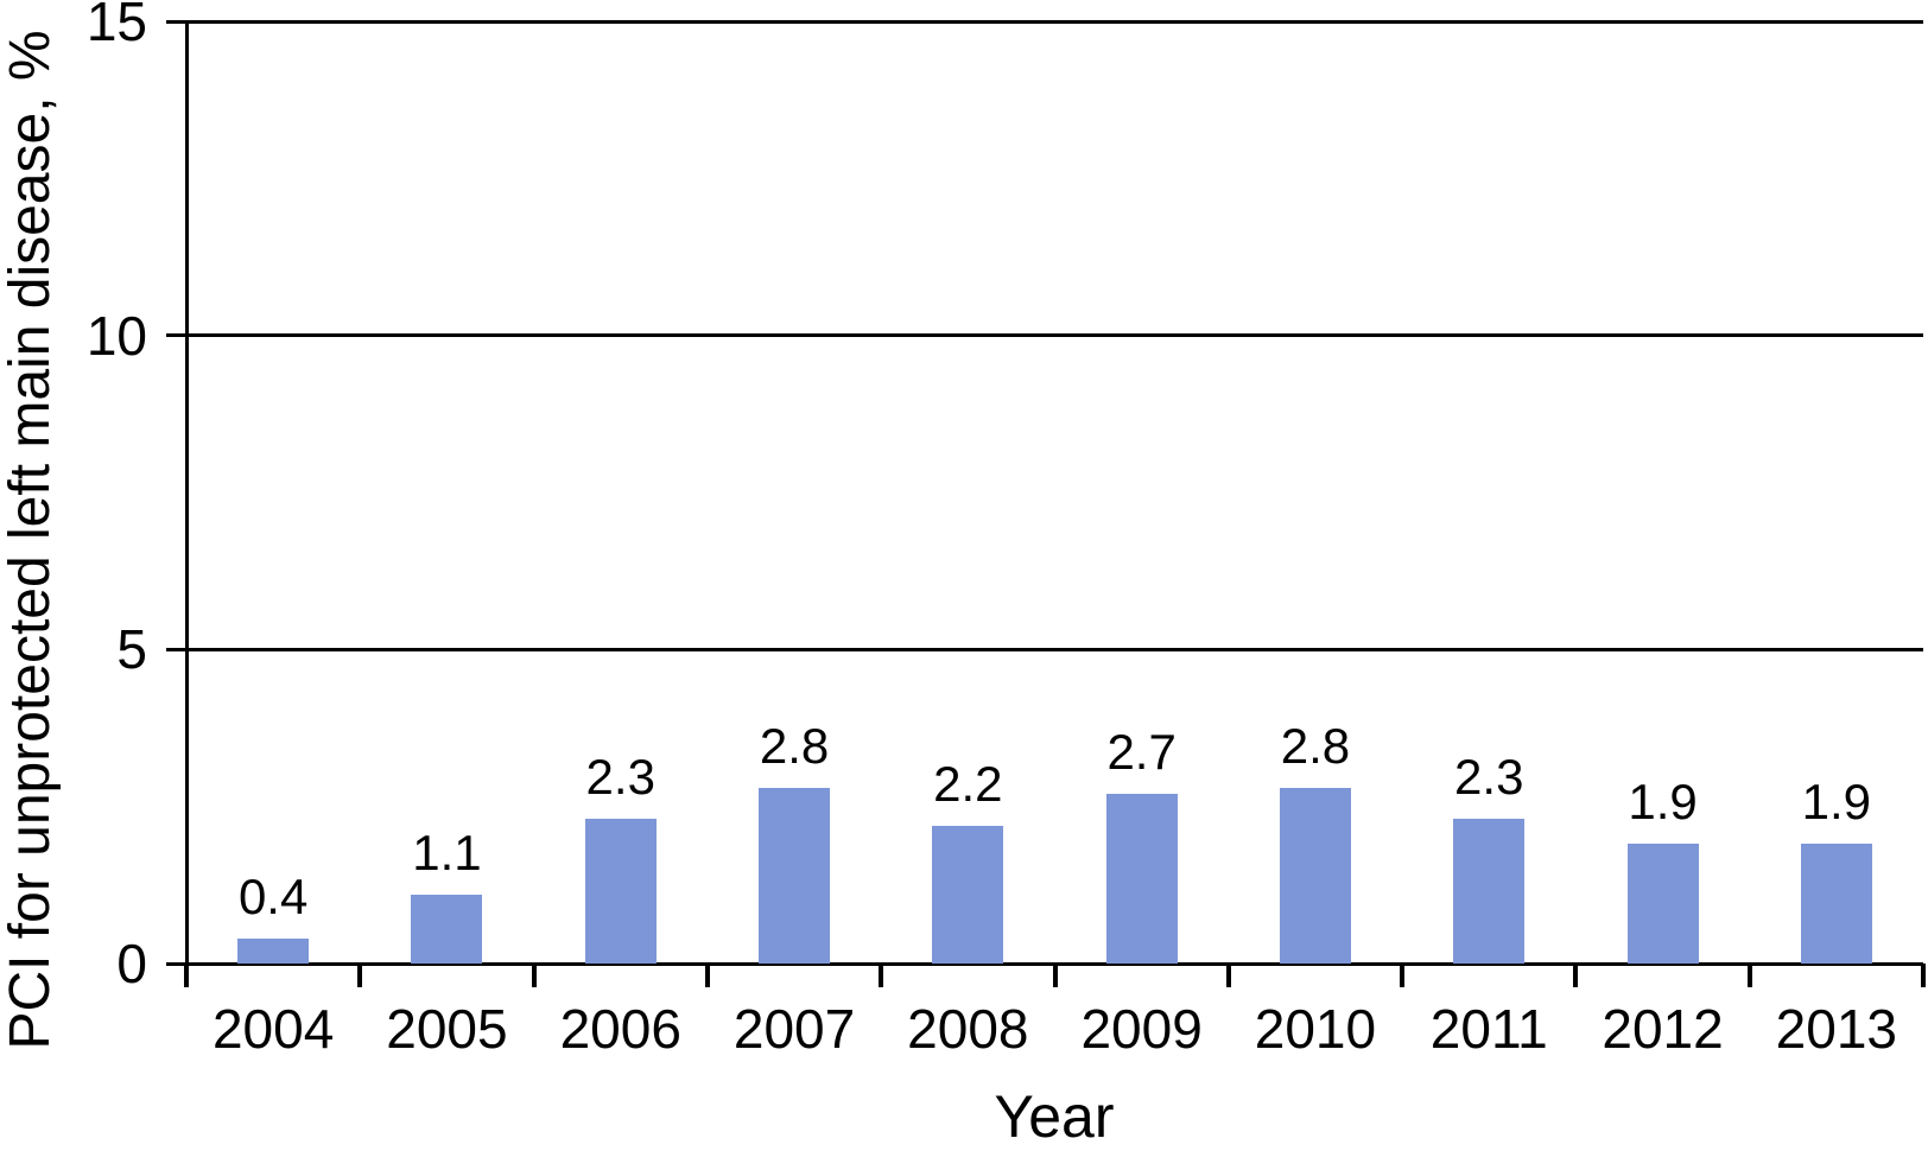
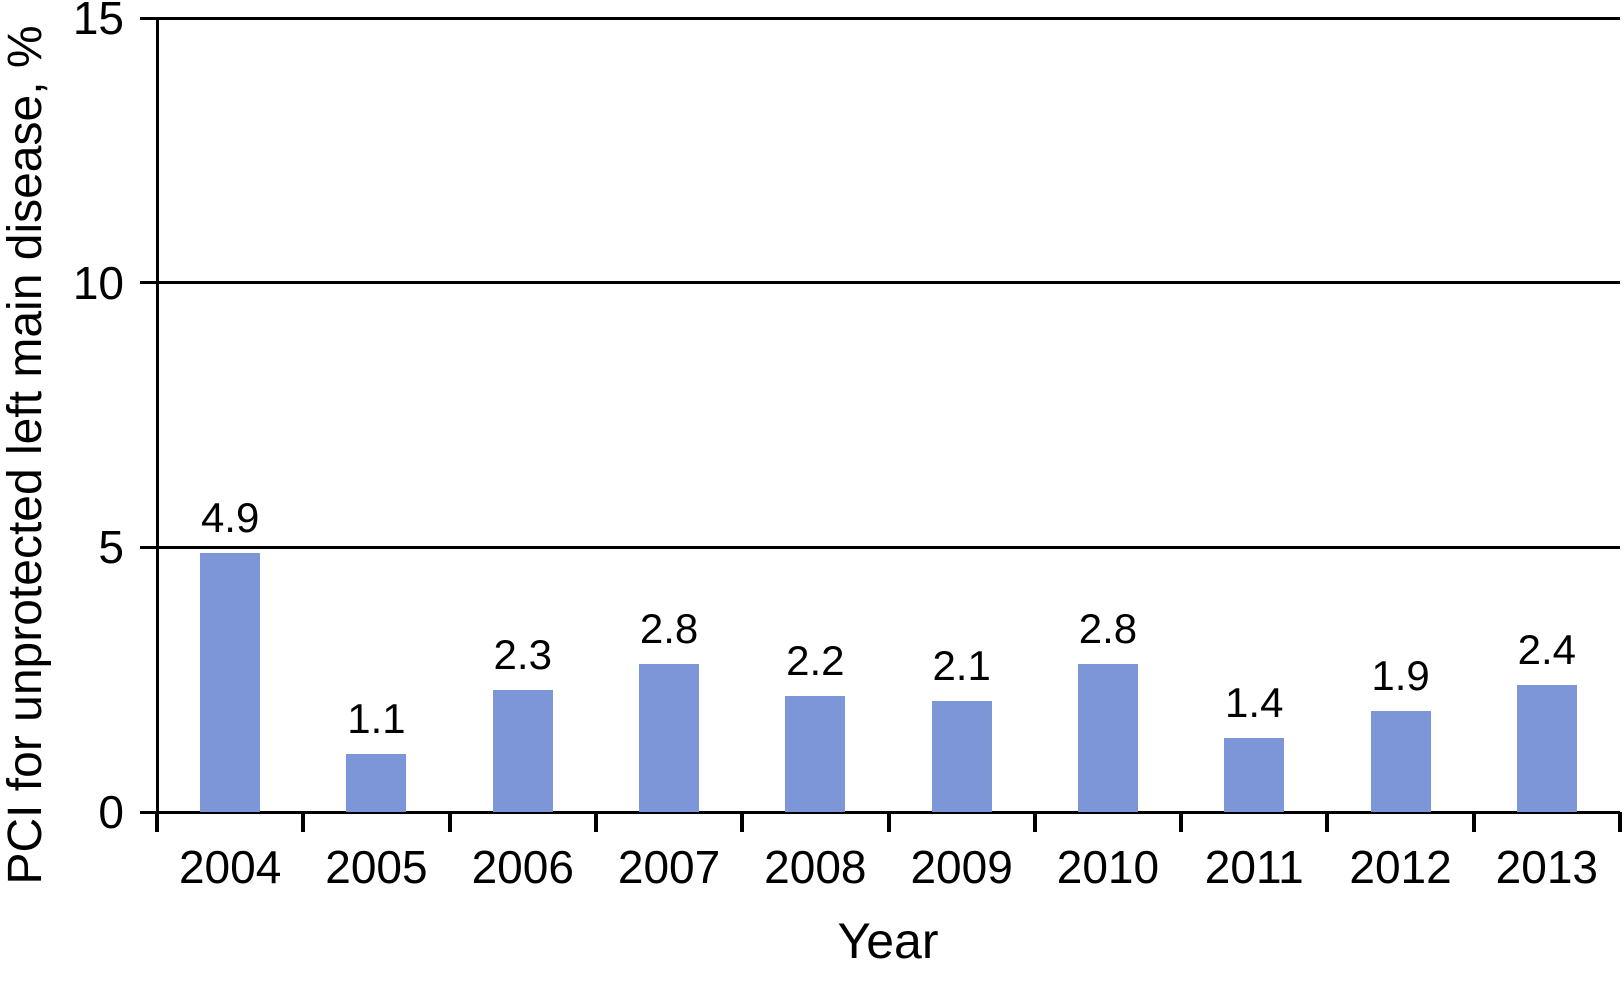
2004: 0.4 -> 4.9
2009: 2.7 -> 2.1
2011: 2.3 -> 1.4
2013: 1.9 -> 2.4
